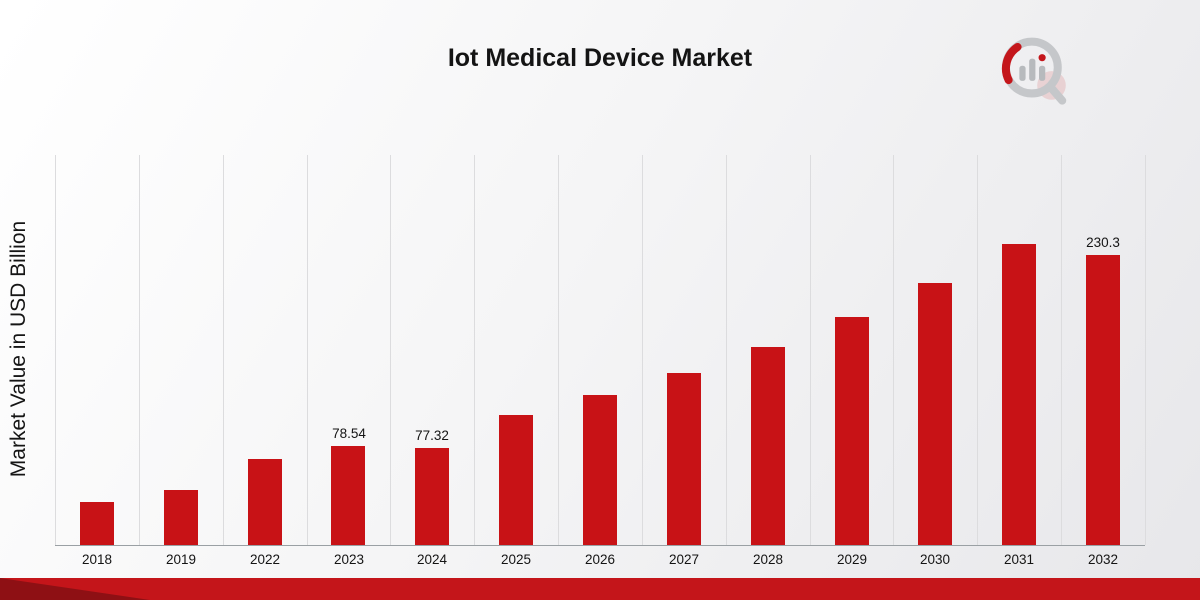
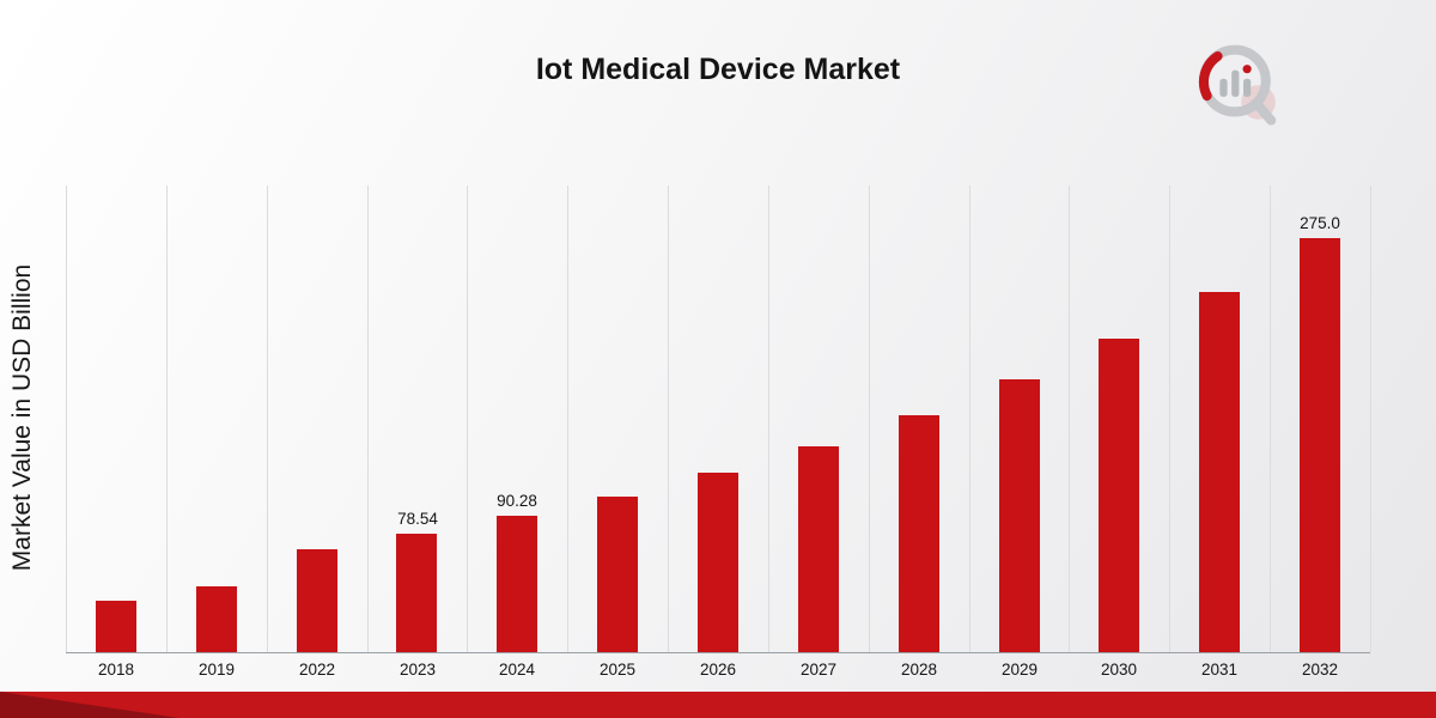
2024: 77.32 -> 90.28
2032: 230.3 -> 275.0
